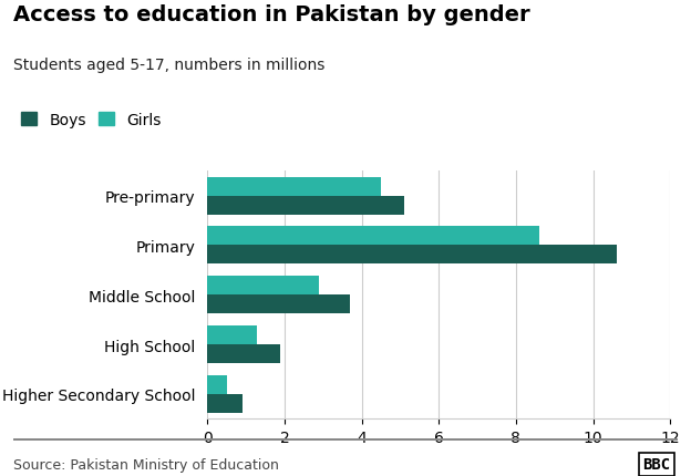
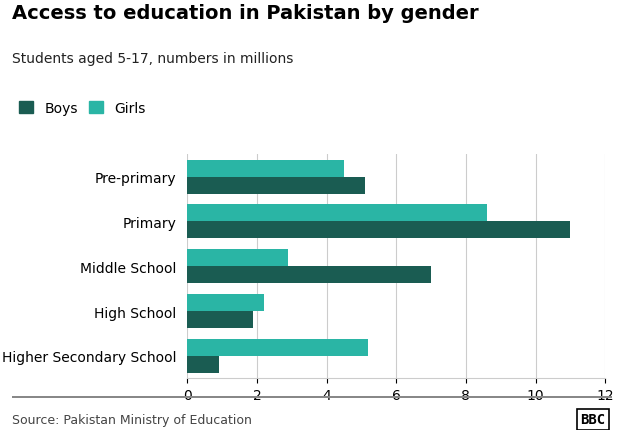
Boys/Primary: 10.6 -> 11.0
Boys/Middle School: 3.7 -> 7.0
Girls/High School: 1.3 -> 2.2
Girls/Higher Secondary School: 0.5 -> 5.2
